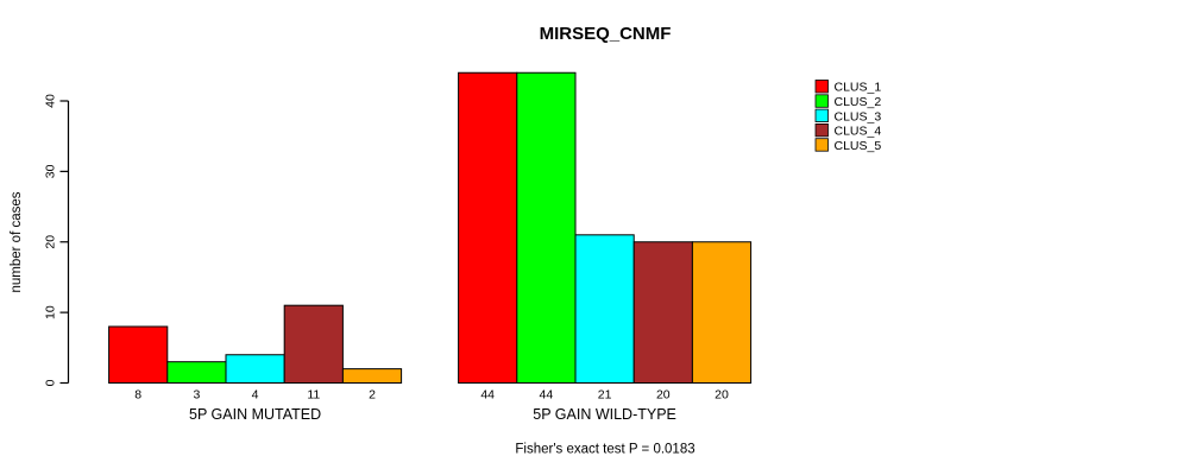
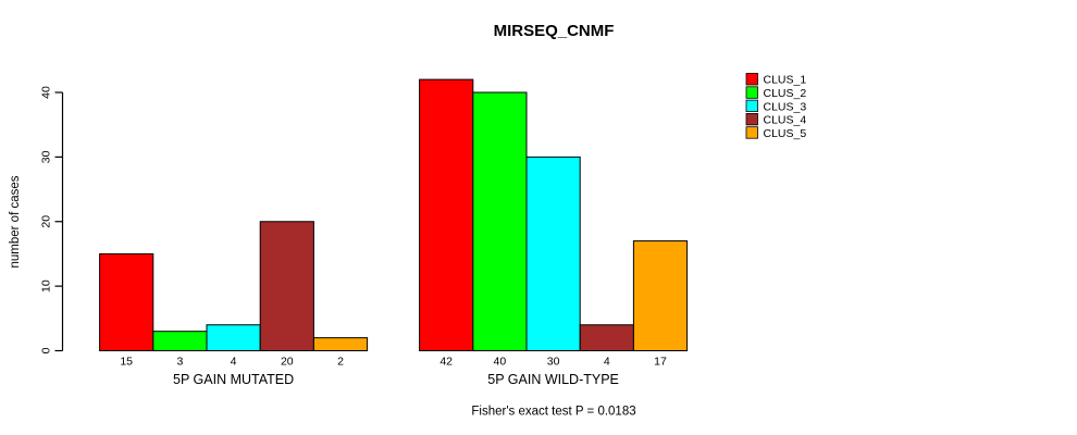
CLUS_1/5P GAIN MUTATED: 8 -> 15
CLUS_4/5P GAIN MUTATED: 11 -> 20
CLUS_1/5P GAIN WILD-TYPE: 44 -> 42
CLUS_2/5P GAIN WILD-TYPE: 44 -> 40
CLUS_3/5P GAIN WILD-TYPE: 21 -> 30
CLUS_4/5P GAIN WILD-TYPE: 20 -> 4
CLUS_5/5P GAIN WILD-TYPE: 20 -> 17
